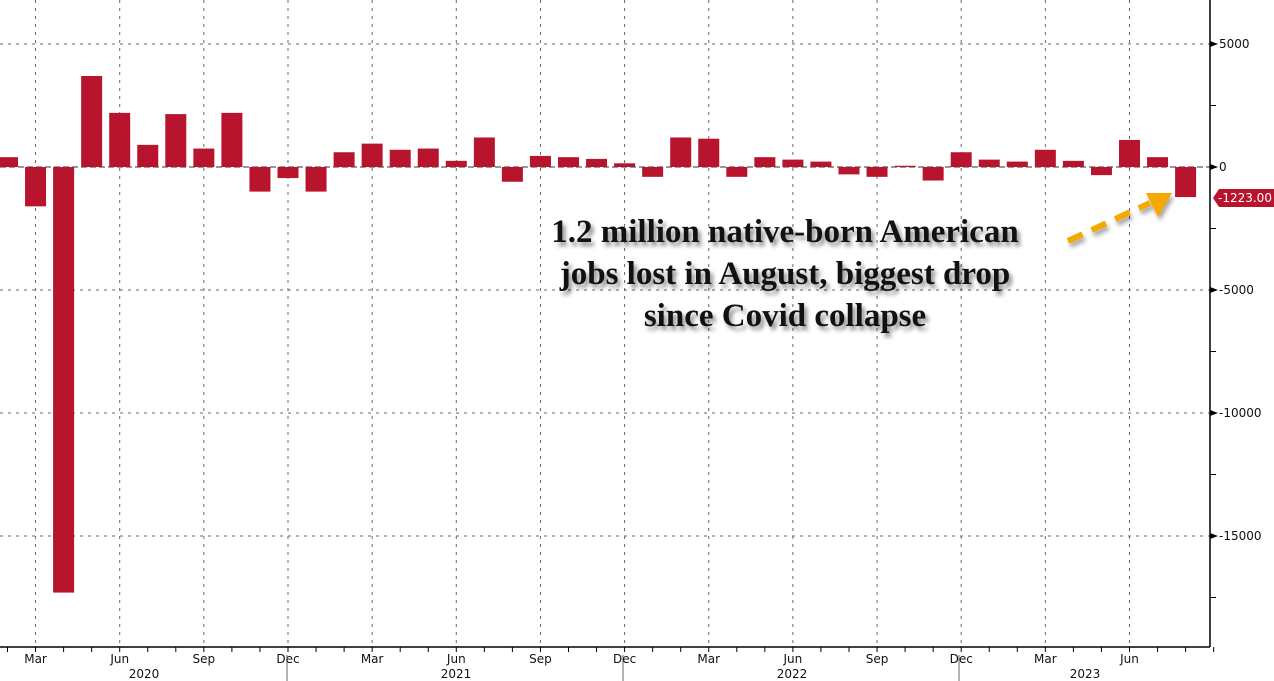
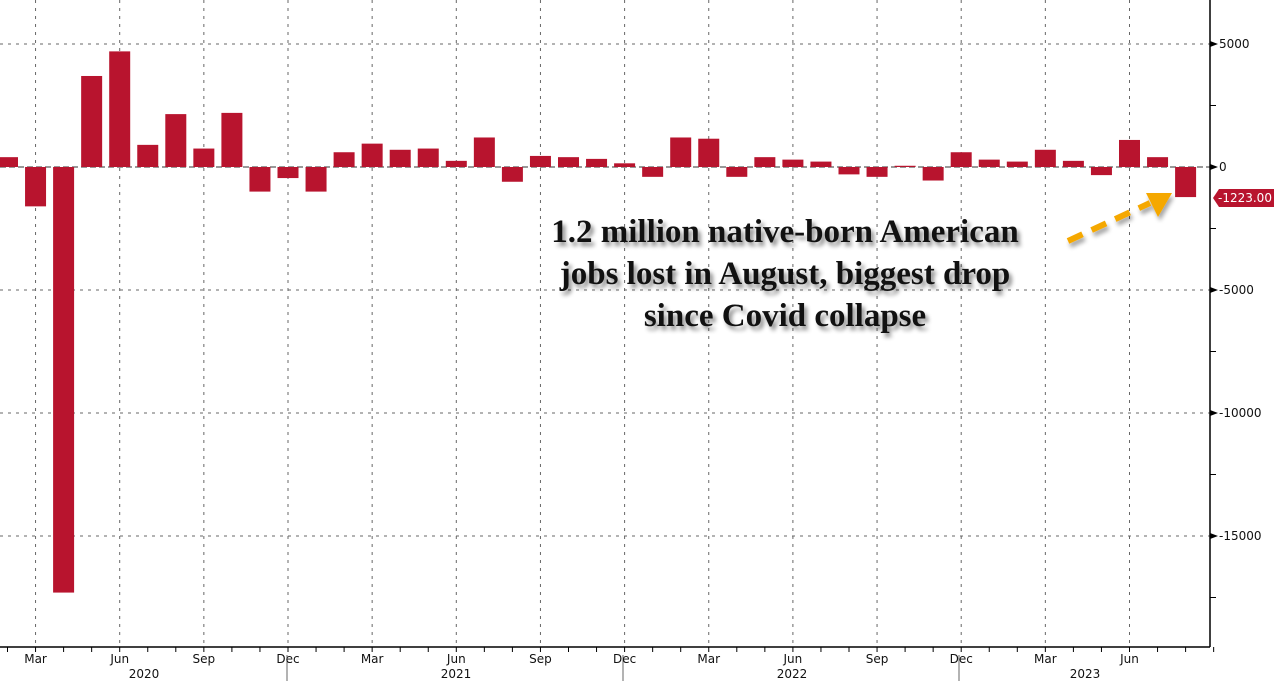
Jun 2020: 2200 -> 4700
